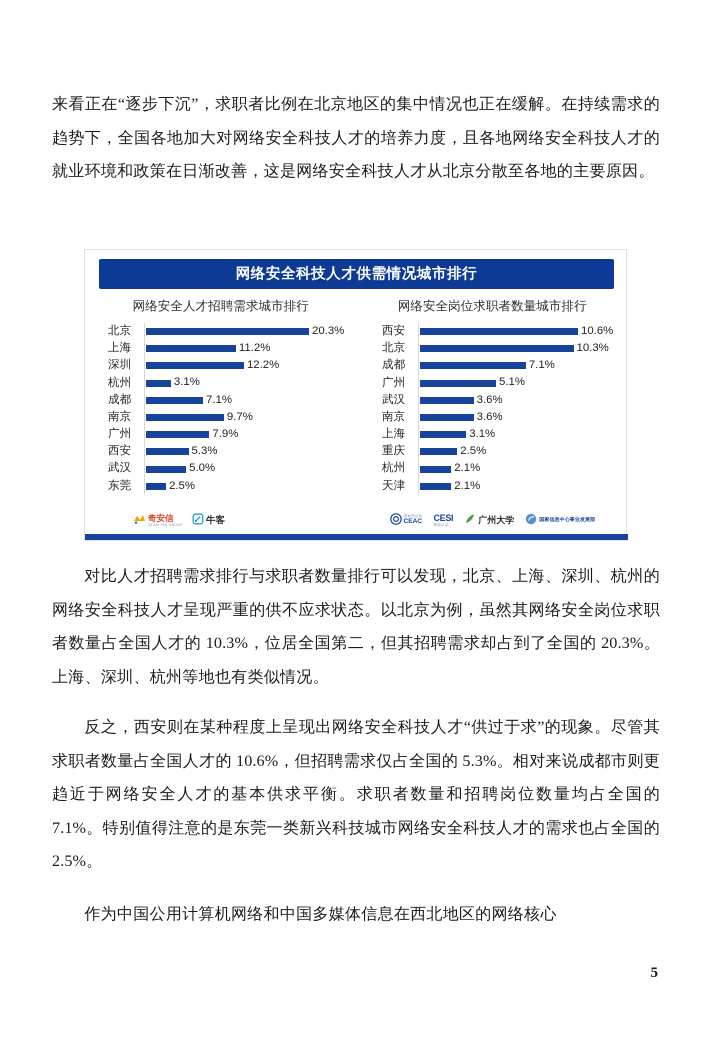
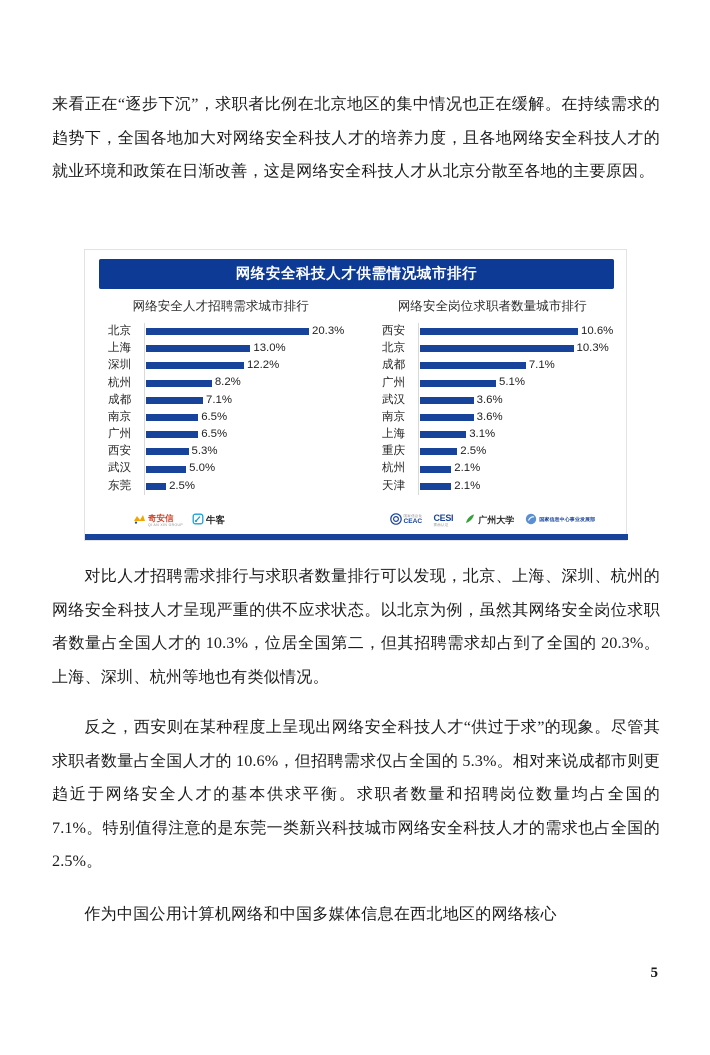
网络安全人才招聘需求城市排行/上海: 11.2% -> 13.0%
网络安全人才招聘需求城市排行/杭州: 3.1% -> 8.2%
网络安全人才招聘需求城市排行/南京: 9.7% -> 6.5%
网络安全人才招聘需求城市排行/广州: 7.9% -> 6.5%
